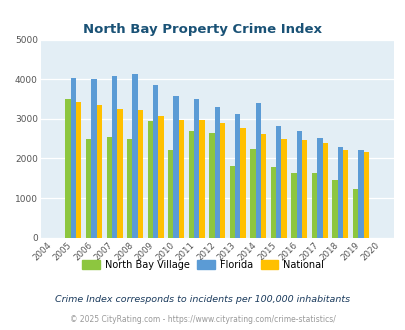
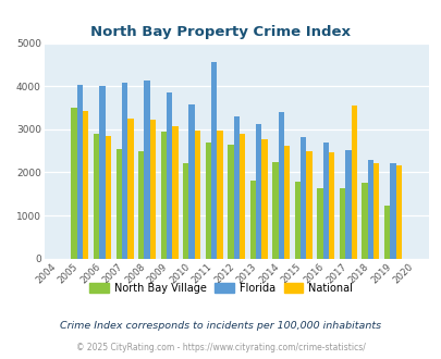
North Bay Village/2006: 2500 -> 2900
National/2006: 3350 -> 2850
Florida/2011: 3510 -> 4550
National/2017: 2380 -> 3550
North Bay Village/2018: 1450 -> 1750
